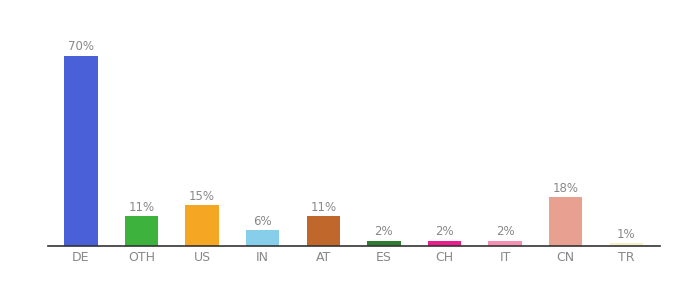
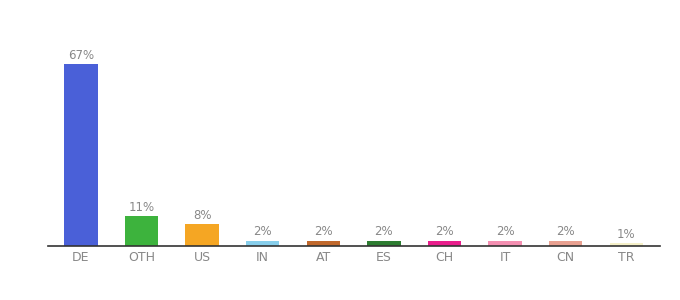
DE: 70% -> 67%
US: 15% -> 8%
IN: 6% -> 2%
AT: 11% -> 2%
CN: 18% -> 2%
